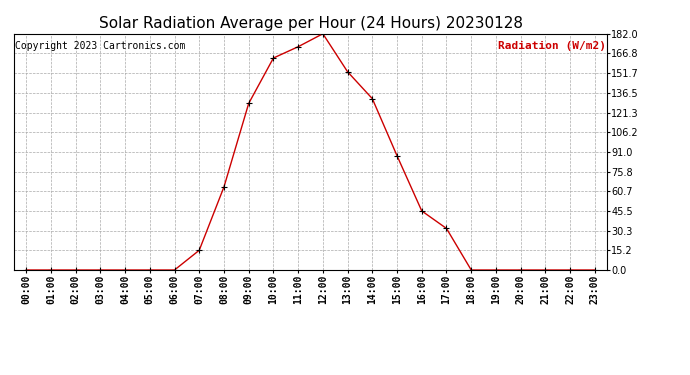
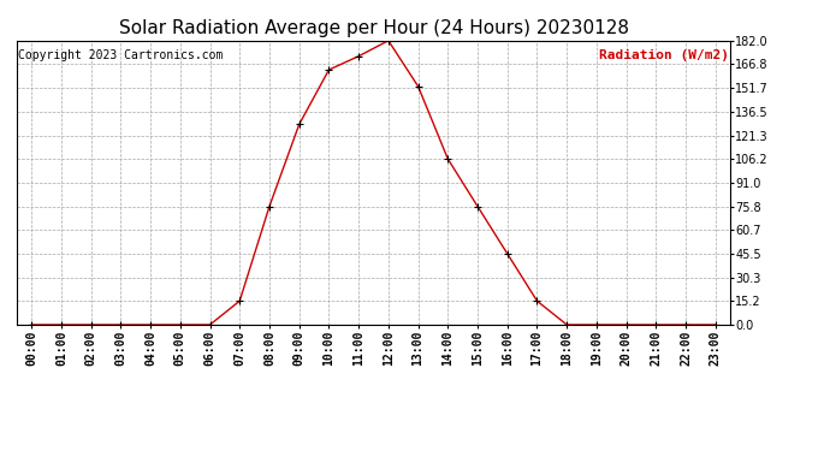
08:00: 64 -> 76
14:00: 132 -> 106
15:00: 88 -> 76
17:00: 32 -> 15
